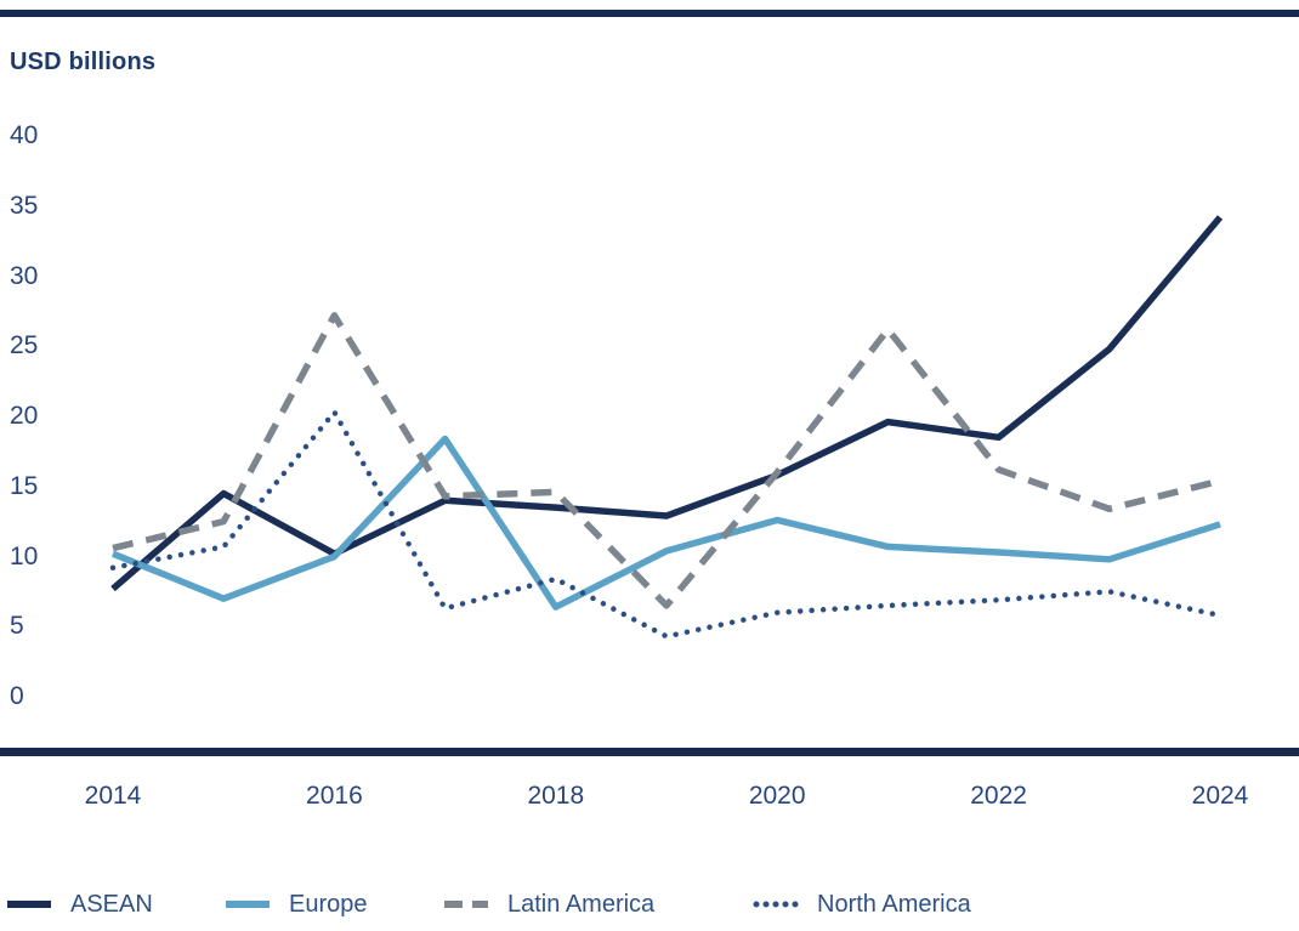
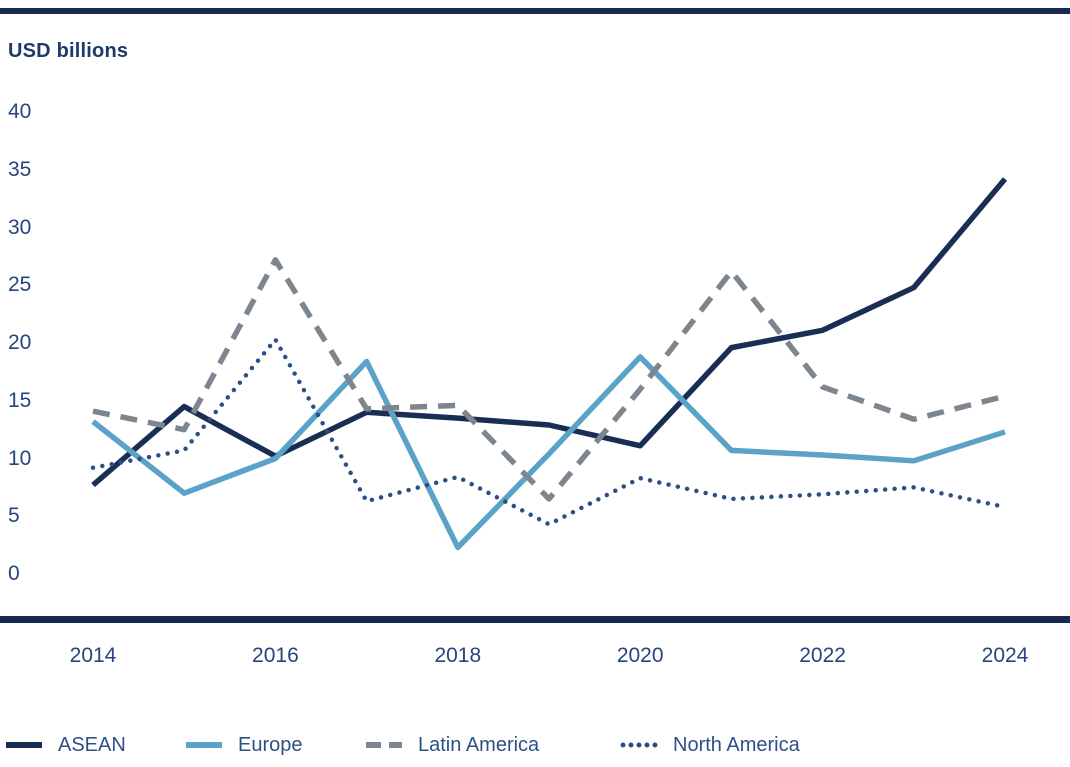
Europe/2014: 10.2 -> 13.2
Latin America/2014: 10.6 -> 14.1
Europe/2018: 6.4 -> 2.3
ASEAN/2020: 15.8 -> 11.1
Europe/2020: 12.6 -> 18.8
North America/2020: 6.0 -> 8.3
ASEAN/2022: 18.5 -> 21.1
